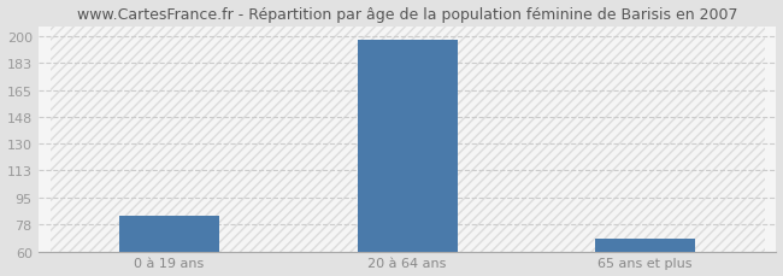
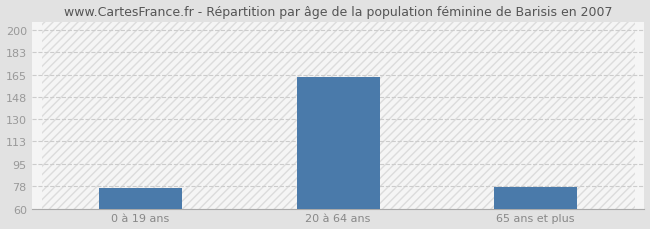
0 à 19 ans: 83 -> 76
20 à 64 ans: 198 -> 163
65 ans et plus: 68 -> 77
